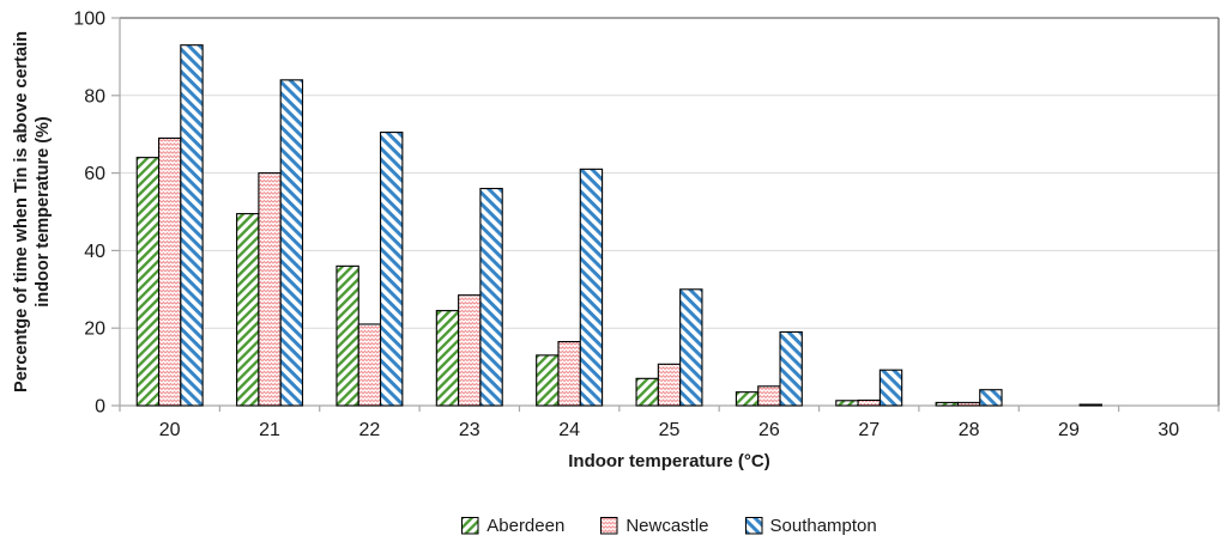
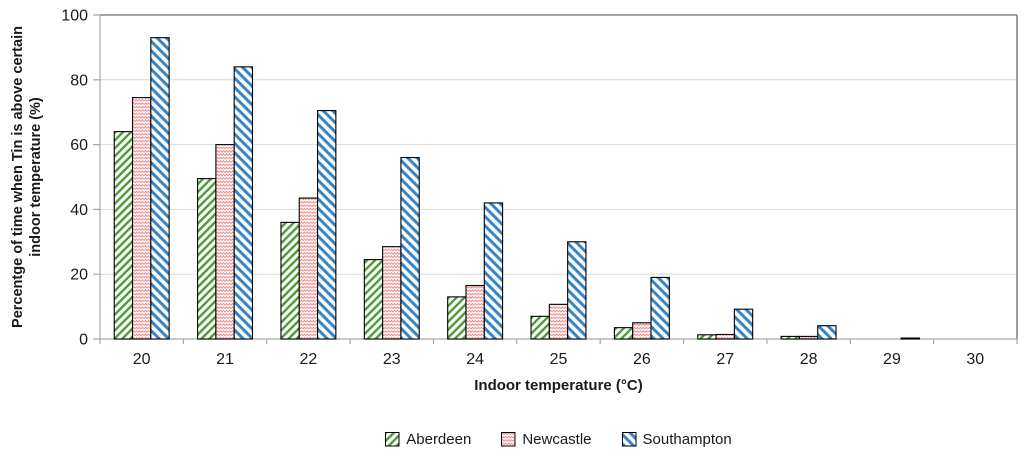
Newcastle/20: 69 -> 74
Newcastle/22: 21 -> 44
Southampton/24: 61 -> 42
